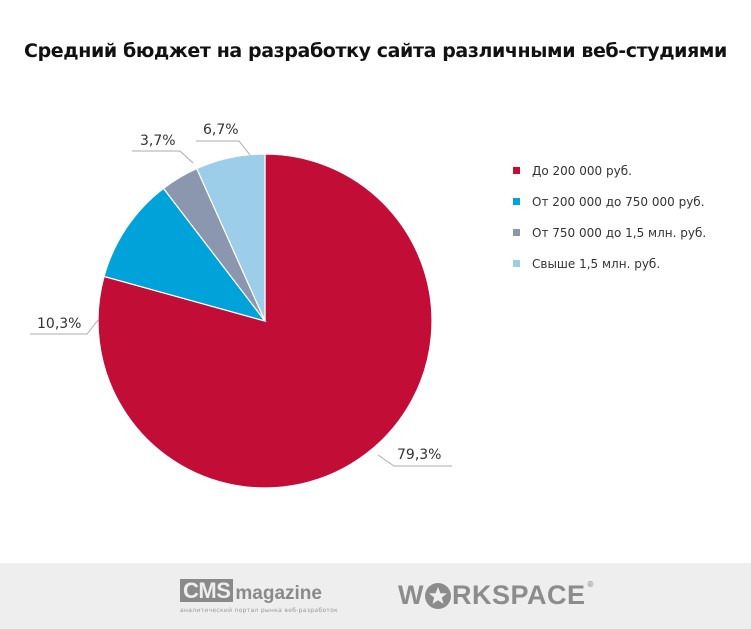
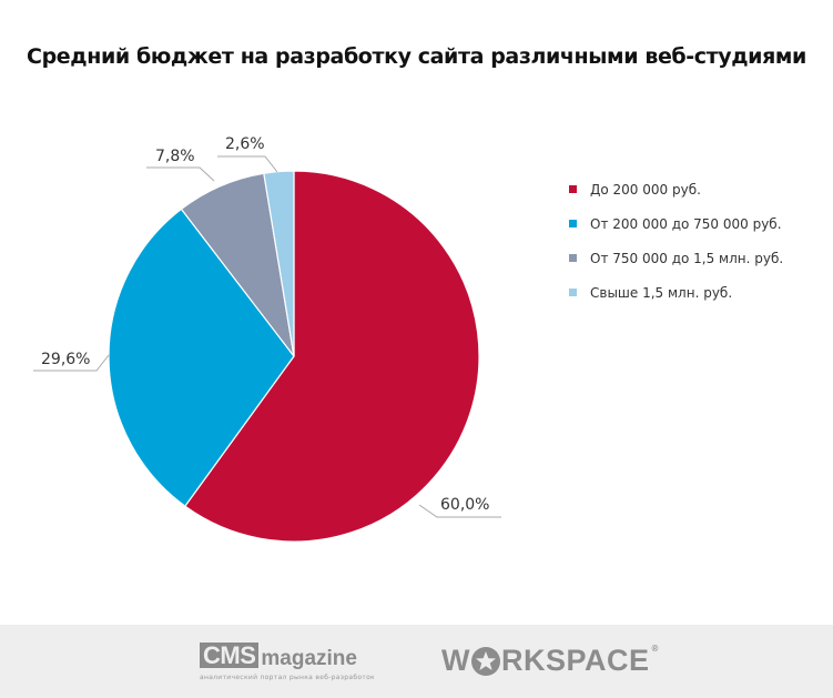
До 200 000 руб.: 79,3% -> 60,0%
От 200 000 до 750 000 руб.: 10,3% -> 29,6%
От 750 000 до 1,5 млн. руб.: 3,7% -> 7,8%
Свыше 1,5 млн. руб.: 6,7% -> 2,6%
